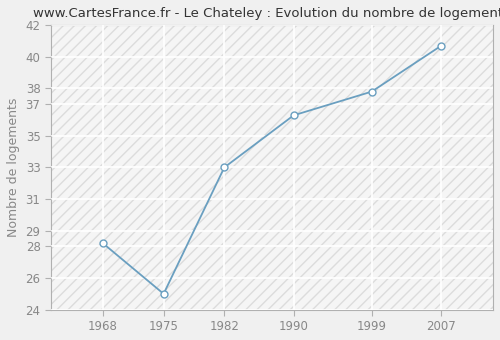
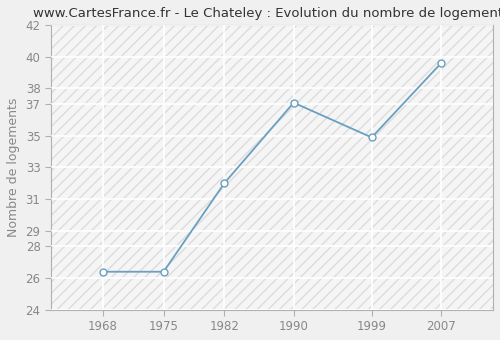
1968: 28.2 -> 26.4
1975: 25.0 -> 26.4
1982: 33.0 -> 32.0
1990: 36.3 -> 37.1
1999: 37.8 -> 34.9
2007: 40.7 -> 39.6
